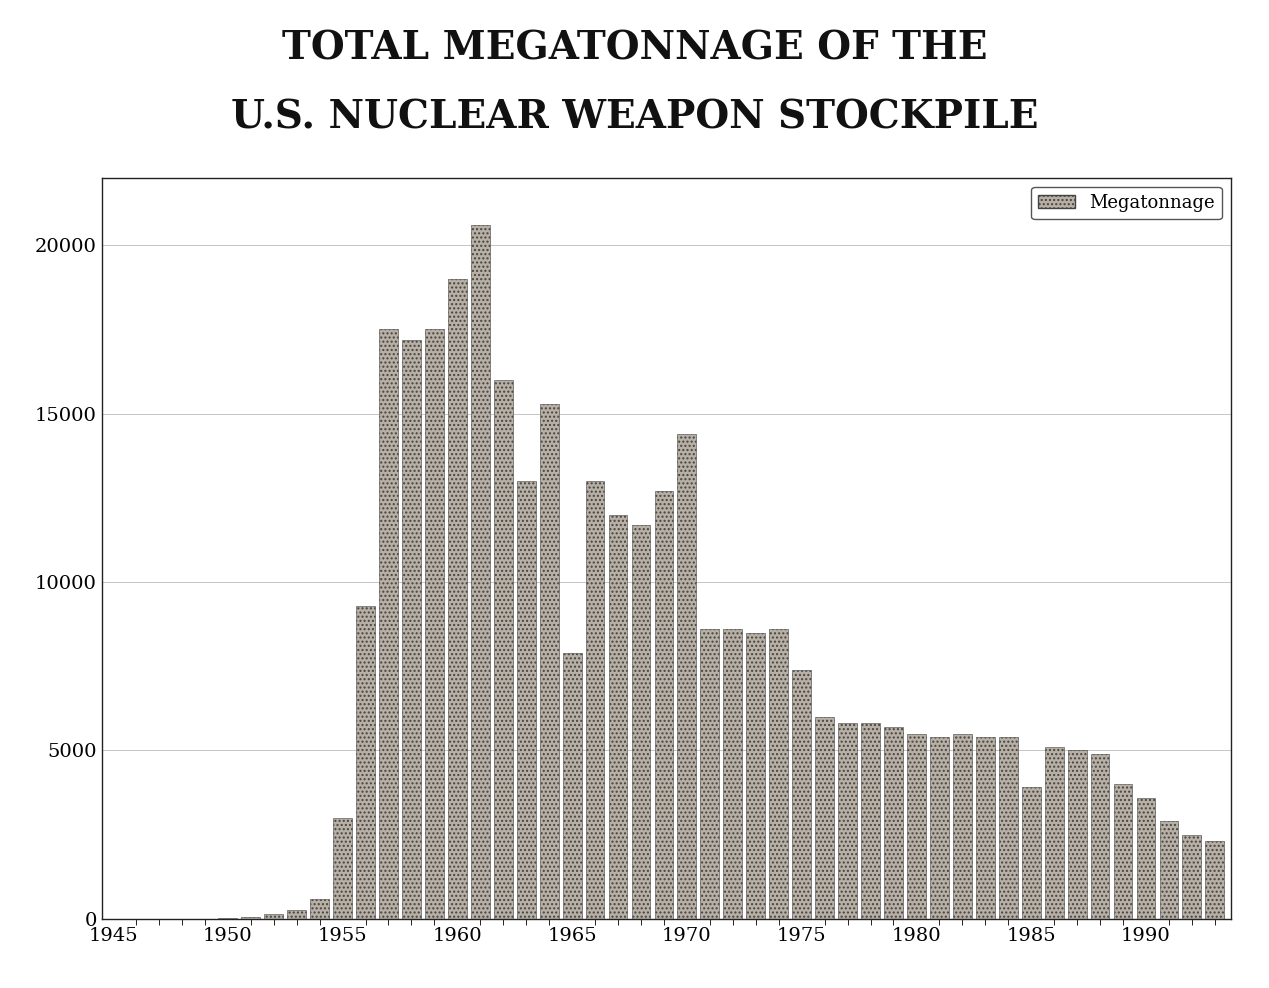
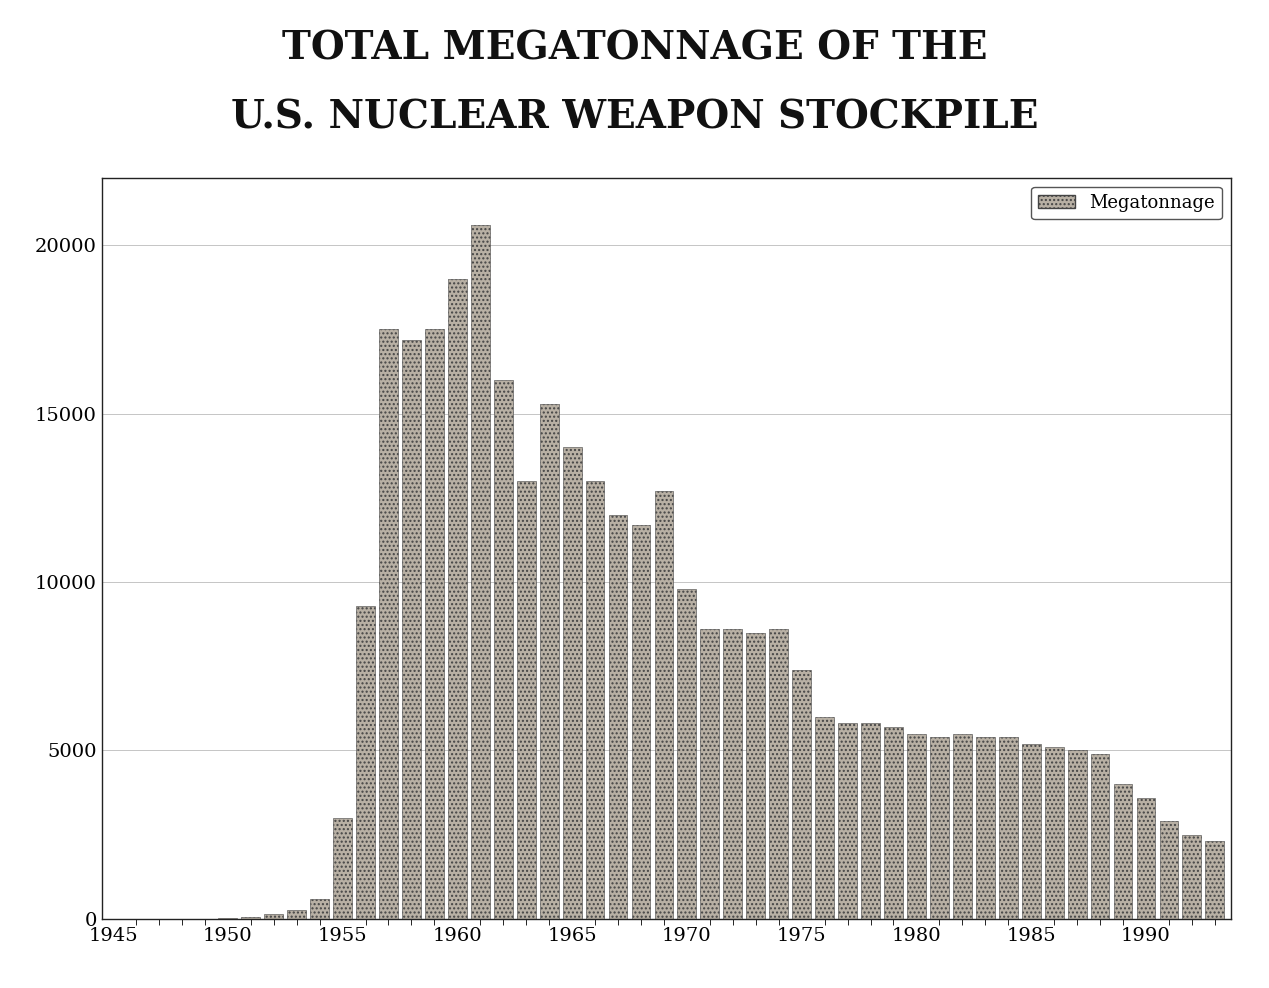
1965: 7900 -> 14000
1970: 14400 -> 9800
1985: 3900 -> 5200
